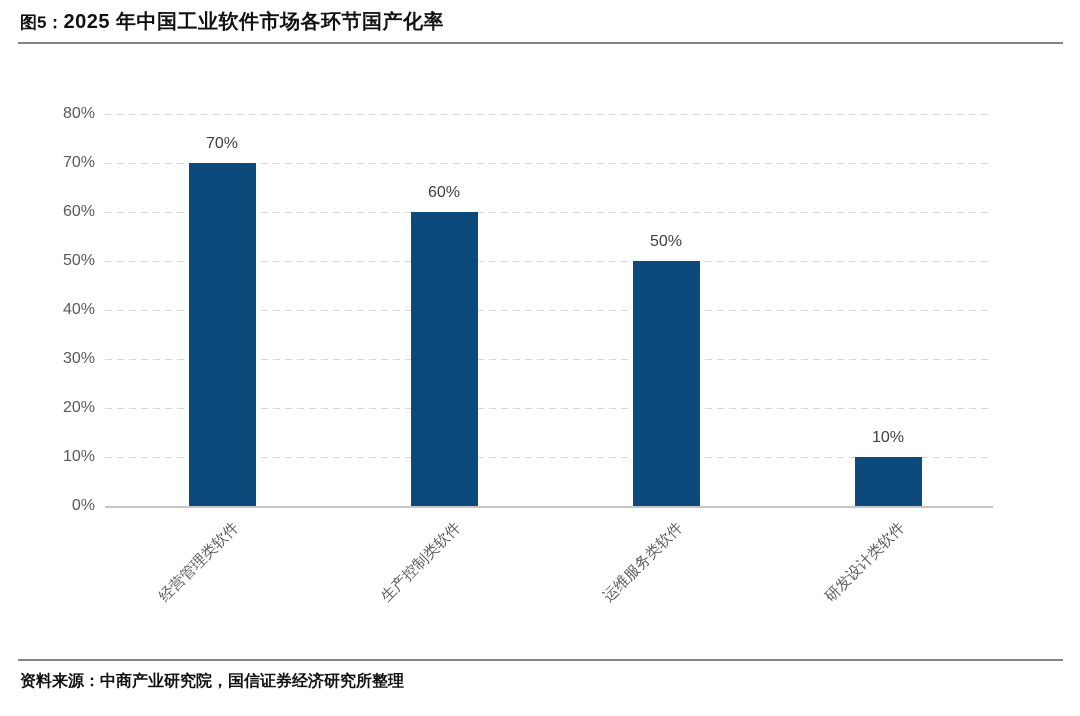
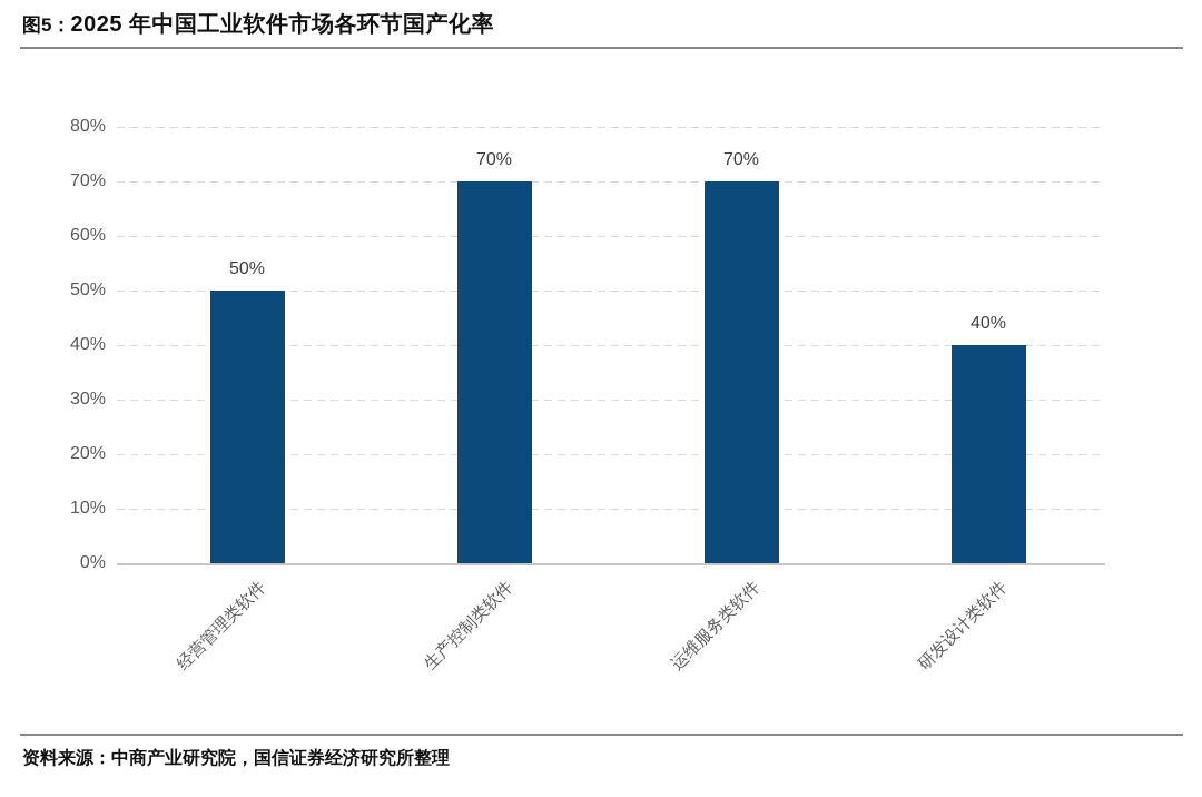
经营管理类软件: 70% -> 50%
生产控制类软件: 60% -> 70%
运维服务类软件: 50% -> 70%
研发设计类软件: 10% -> 40%
